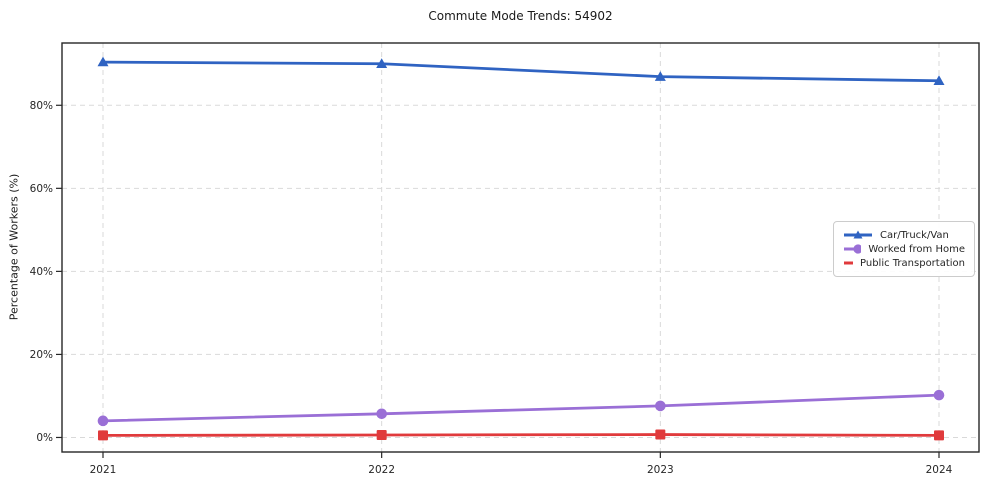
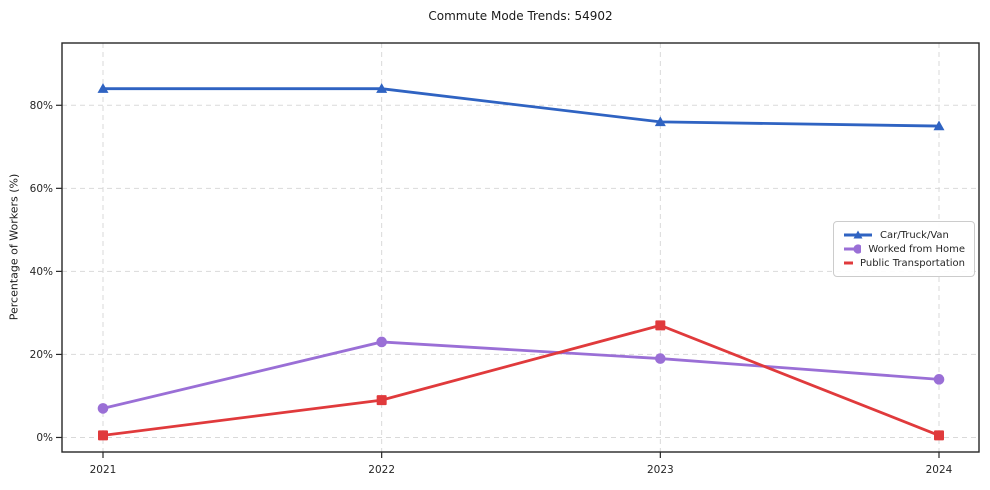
Car/Truck/Van/2021: 90% -> 84%
Worked from Home/2021: 4% -> 7%
Car/Truck/Van/2022: 90% -> 84%
Worked from Home/2022: 6% -> 23%
Public Transportation/2022: 1% -> 9%
Car/Truck/Van/2023: 87% -> 76%
Worked from Home/2023: 8% -> 19%
Public Transportation/2023: 1% -> 27%
Car/Truck/Van/2024: 86% -> 75%
Worked from Home/2024: 10% -> 14%
